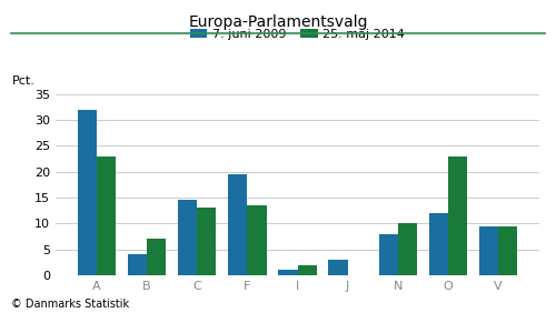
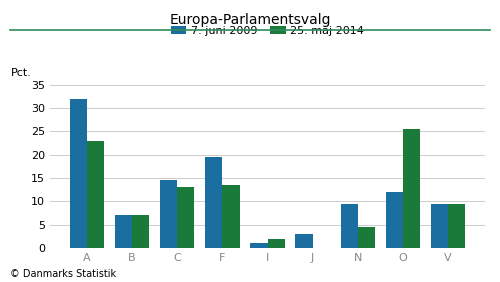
7. juni 2009/B: 4.0 -> 7.0
7. juni 2009/N: 8.0 -> 9.5
25. maj 2014/N: 10.0 -> 4.5
25. maj 2014/O: 23.0 -> 25.5
